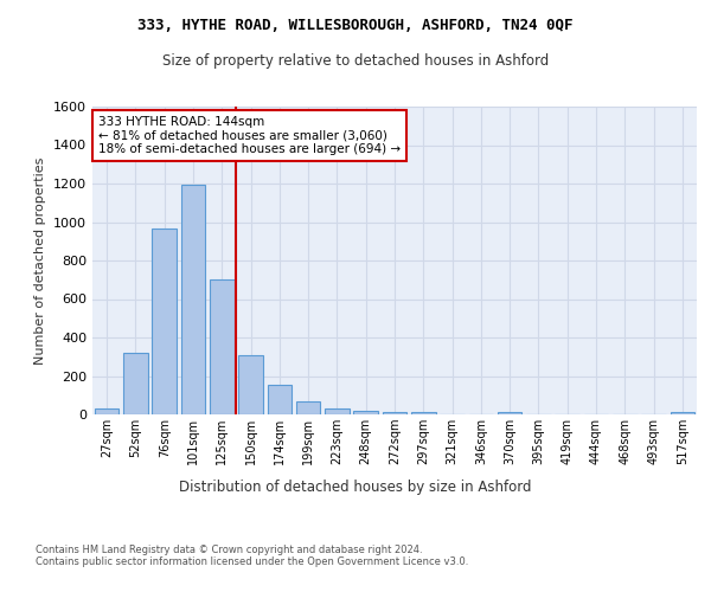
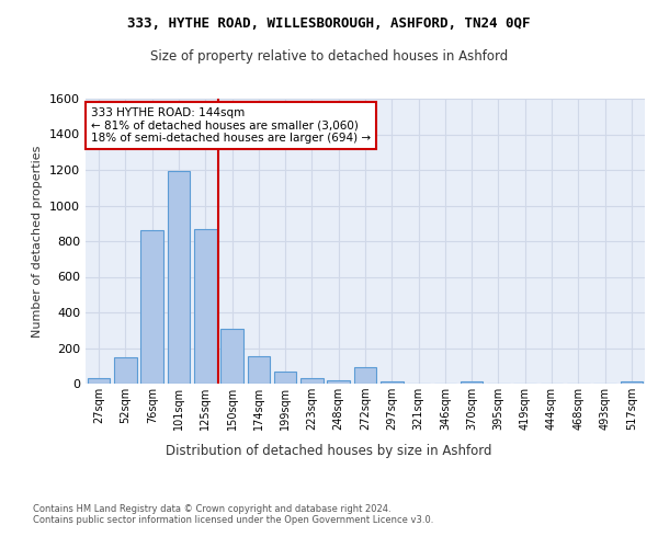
52sqm: 320 -> 150
76sqm: 960 -> 860
125sqm: 700 -> 870
272sqm: 20 -> 90
